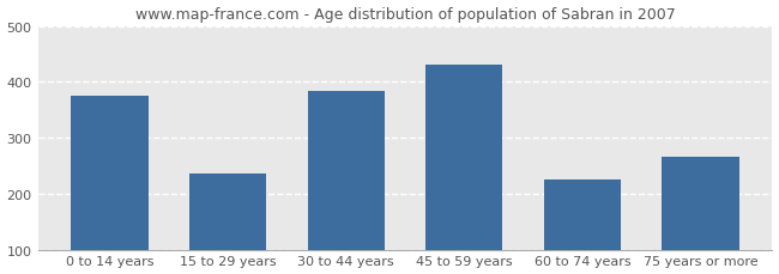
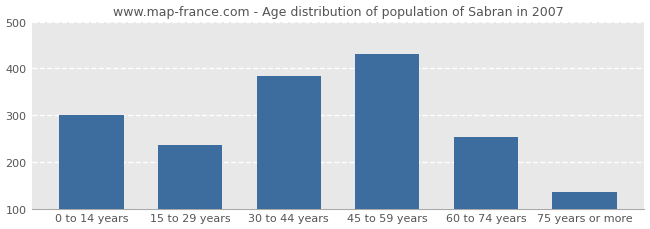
0 to 14 years: 375 -> 300
60 to 74 years: 225 -> 253
75 years or more: 265 -> 135
